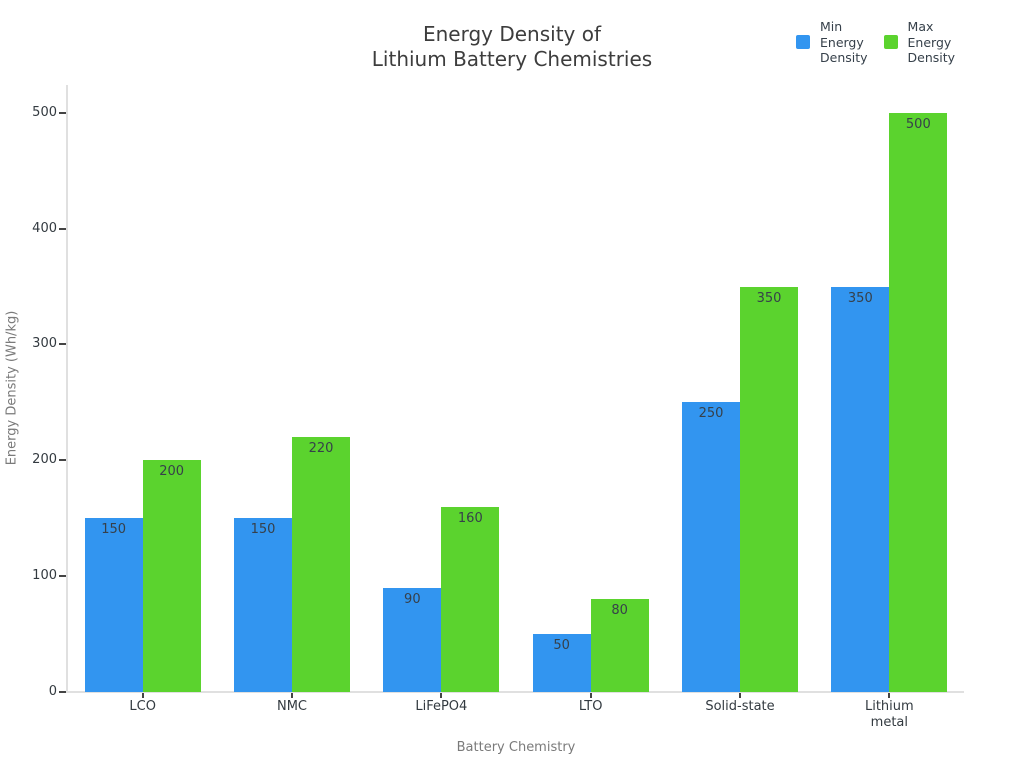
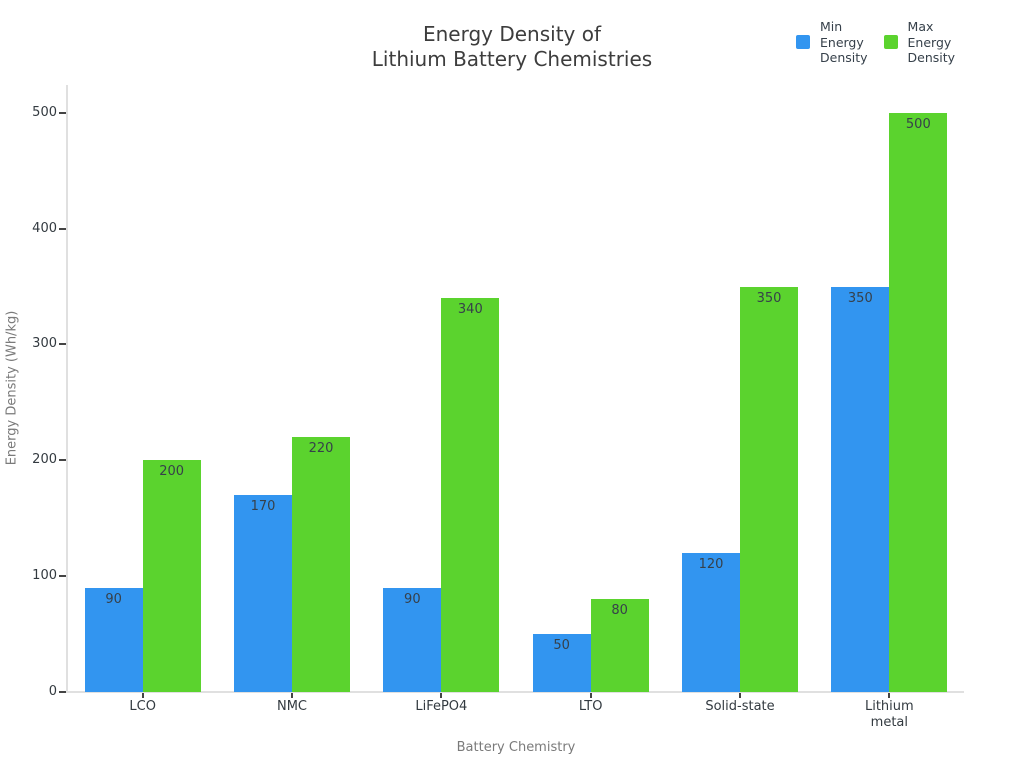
Min Energy Density/LCO: 150 -> 90
Min Energy Density/NMC: 150 -> 170
Max Energy Density/LiFePO4: 160 -> 340
Min Energy Density/Solid-state: 250 -> 120
